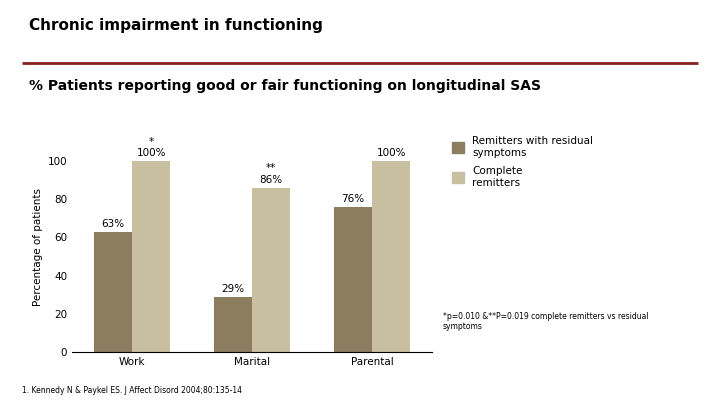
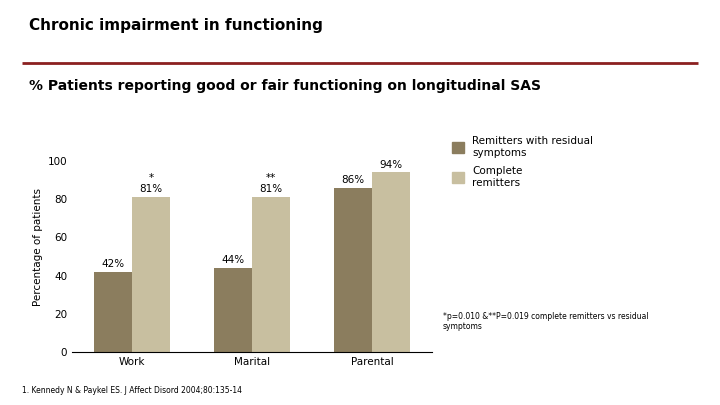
Remitters with residual symptoms/Work: 63% -> 42%
Complete remitters/Work: 100% -> 81%
Remitters with residual symptoms/Marital: 29% -> 44%
Complete remitters/Marital: 86% -> 81%
Remitters with residual symptoms/Parental: 76% -> 86%
Complete remitters/Parental: 100% -> 94%
